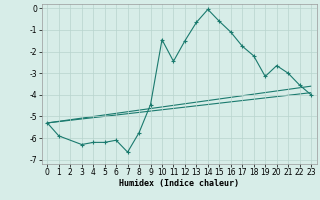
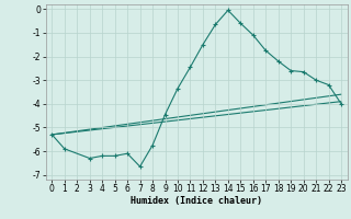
10: -1.45 -> -3.35
19: -3.15 -> -2.60
22: -3.55 -> -3.20
